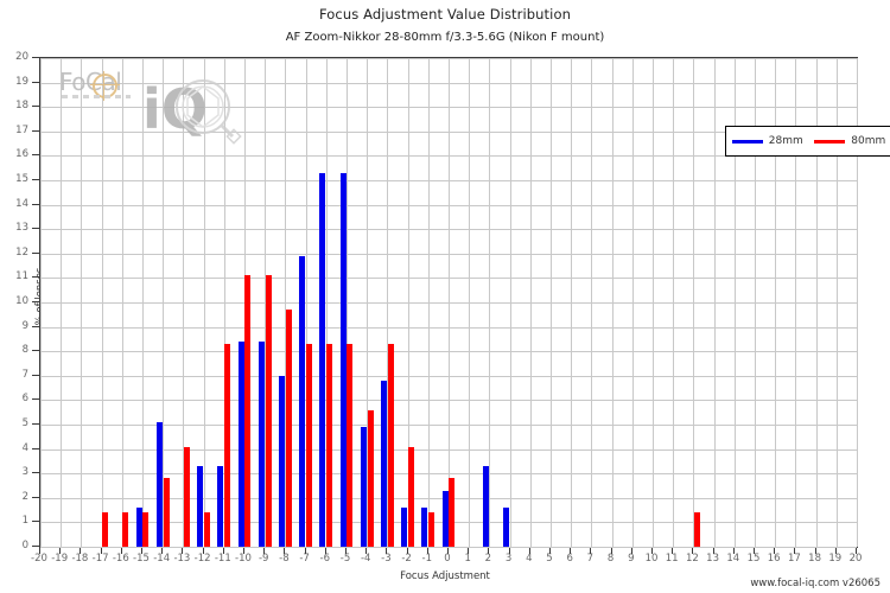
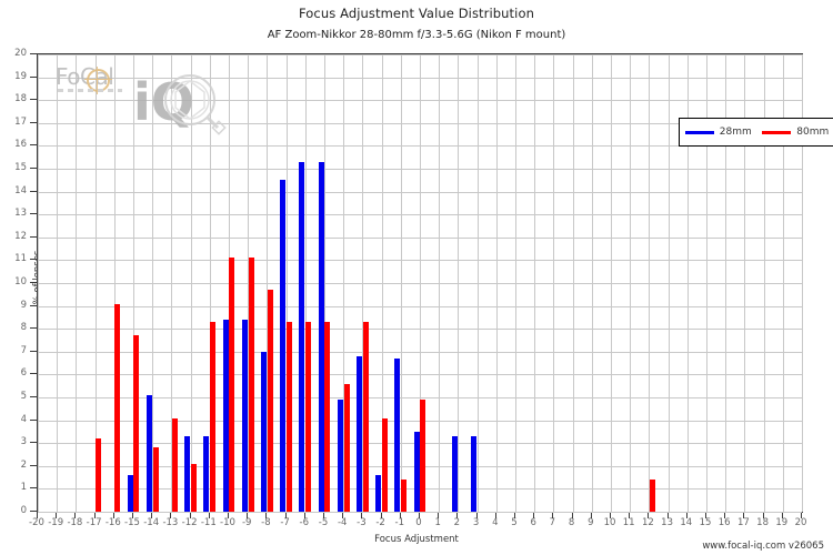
80mm/-17: 1.4 -> 3.2
80mm/-16: 1.4 -> 9.1
80mm/-15: 1.4 -> 7.7
80mm/-12: 1.4 -> 2.1
28mm/-7: 11.9 -> 14.5
28mm/-1: 1.6 -> 6.7
28mm/0: 2.3 -> 3.5
80mm/0: 2.8 -> 4.9
28mm/3: 1.6 -> 3.3
